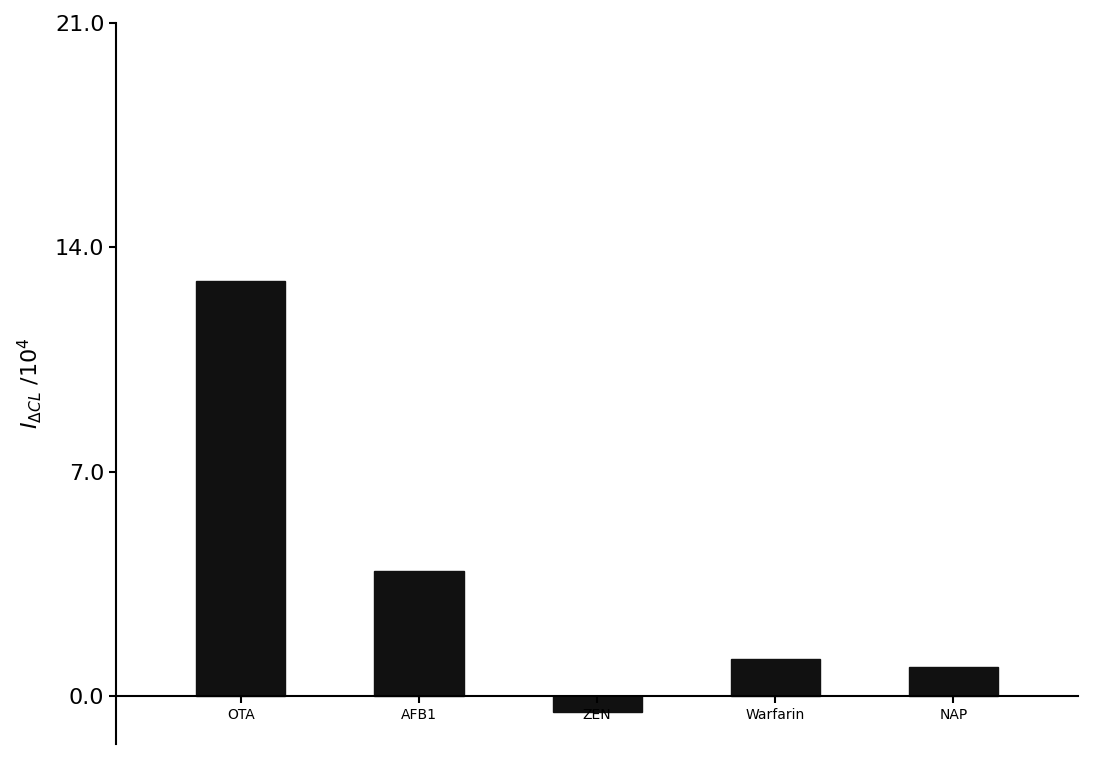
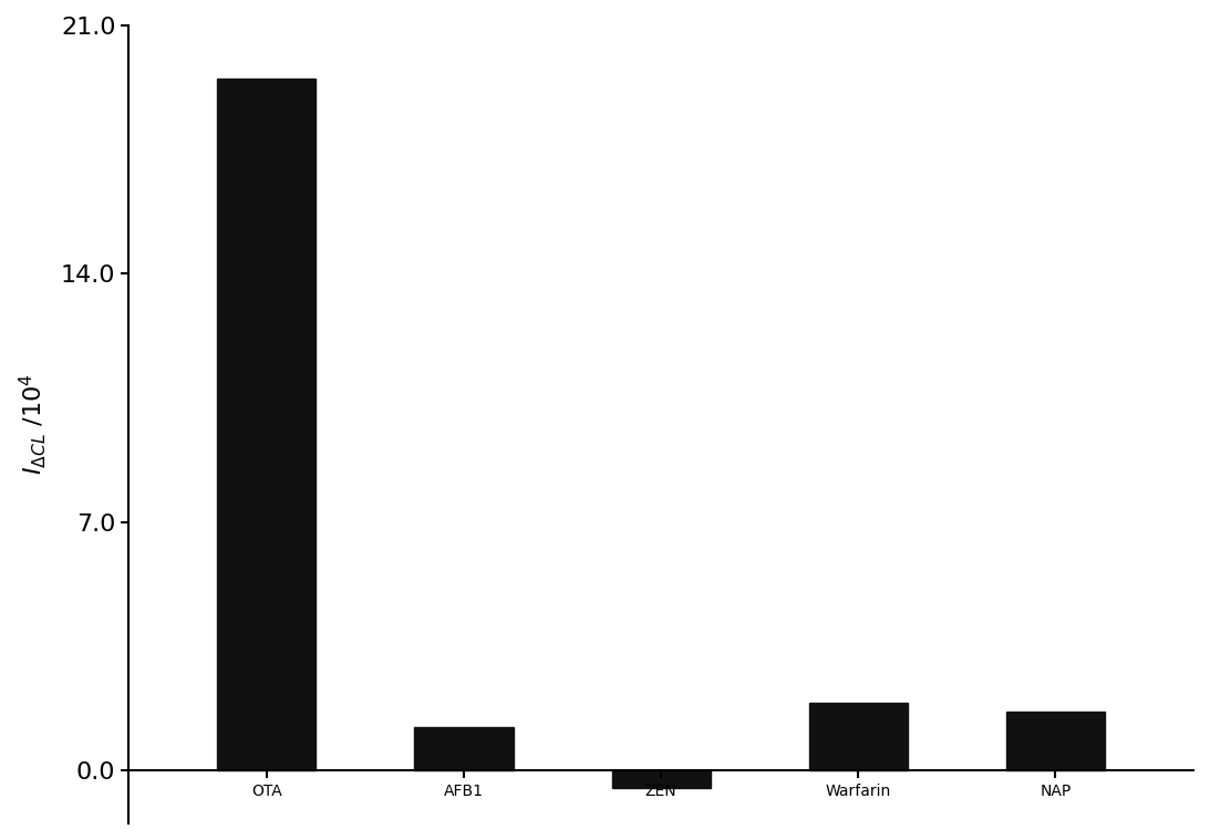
OTA: 12.95 -> 19.50
AFB1: 3.90 -> 1.20
Warfarin: 1.15 -> 1.90
NAP: 0.90 -> 1.65
